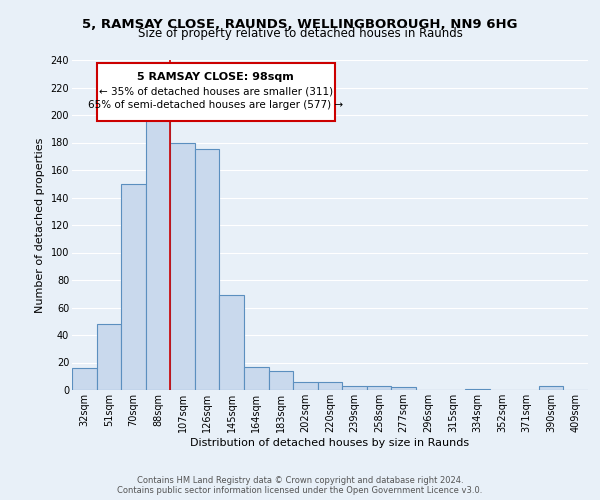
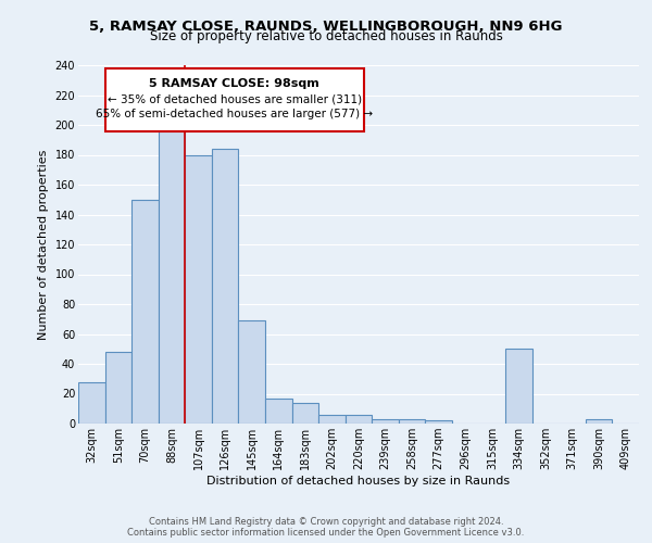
32sqm: 16 -> 28
126sqm: 175 -> 184
334sqm: 1 -> 50
